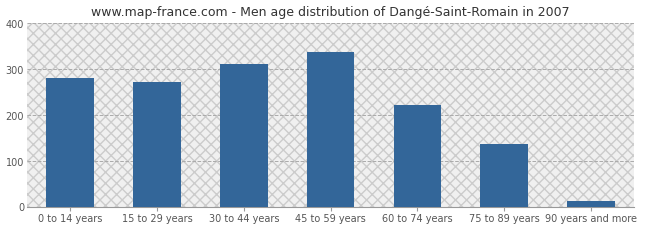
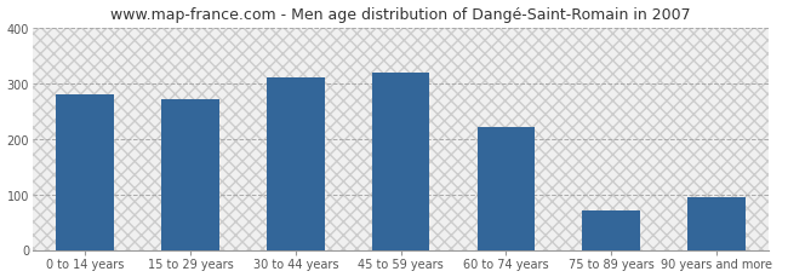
45 to 59 years: 337 -> 320
75 to 89 years: 137 -> 70
90 years and more: 11 -> 95
